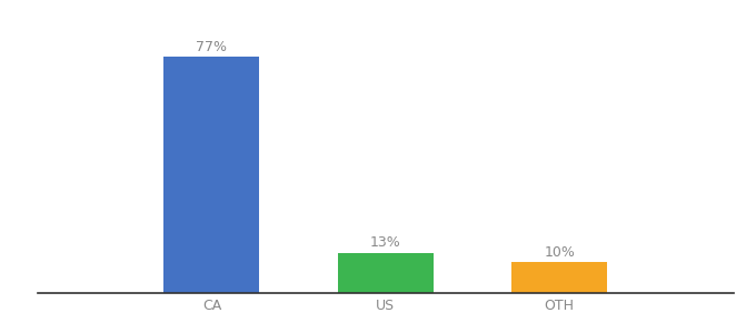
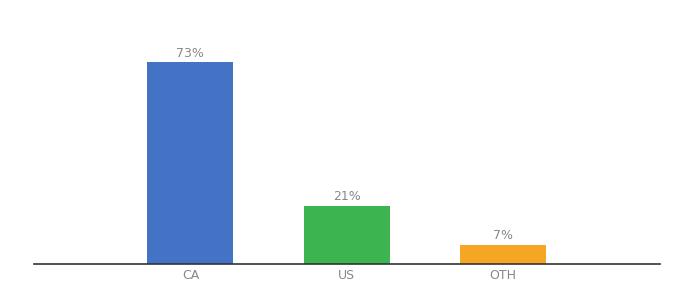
CA: 77% -> 73%
US: 13% -> 21%
OTH: 10% -> 7%
